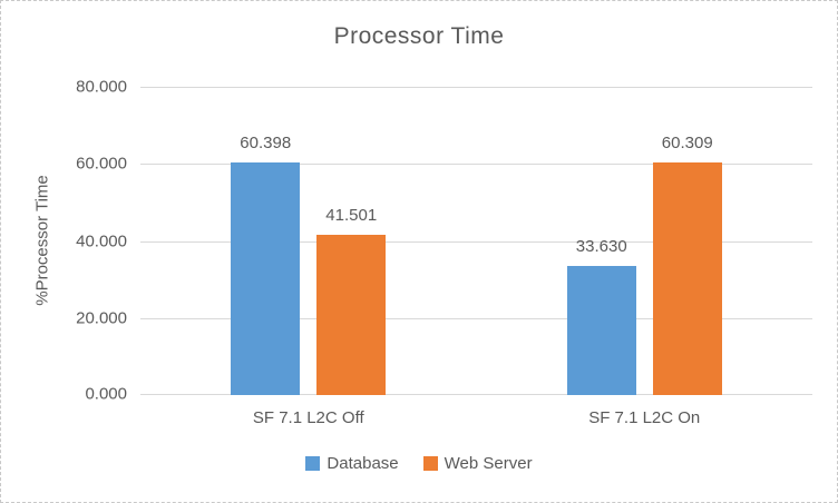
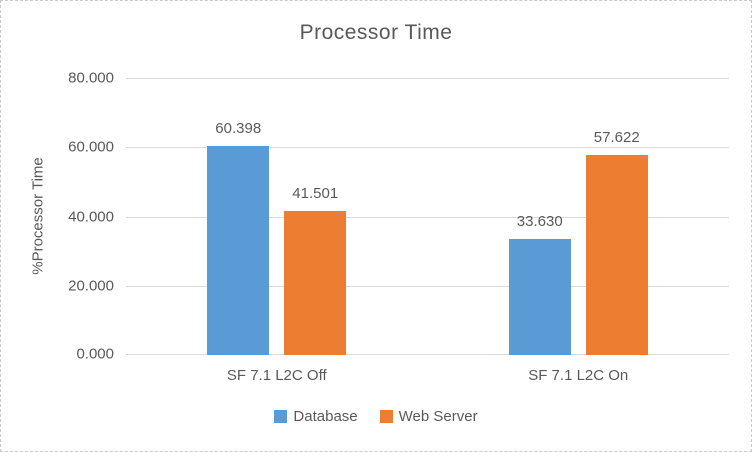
Web Server/SF 7.1 L2C On: 60.309 -> 57.622
